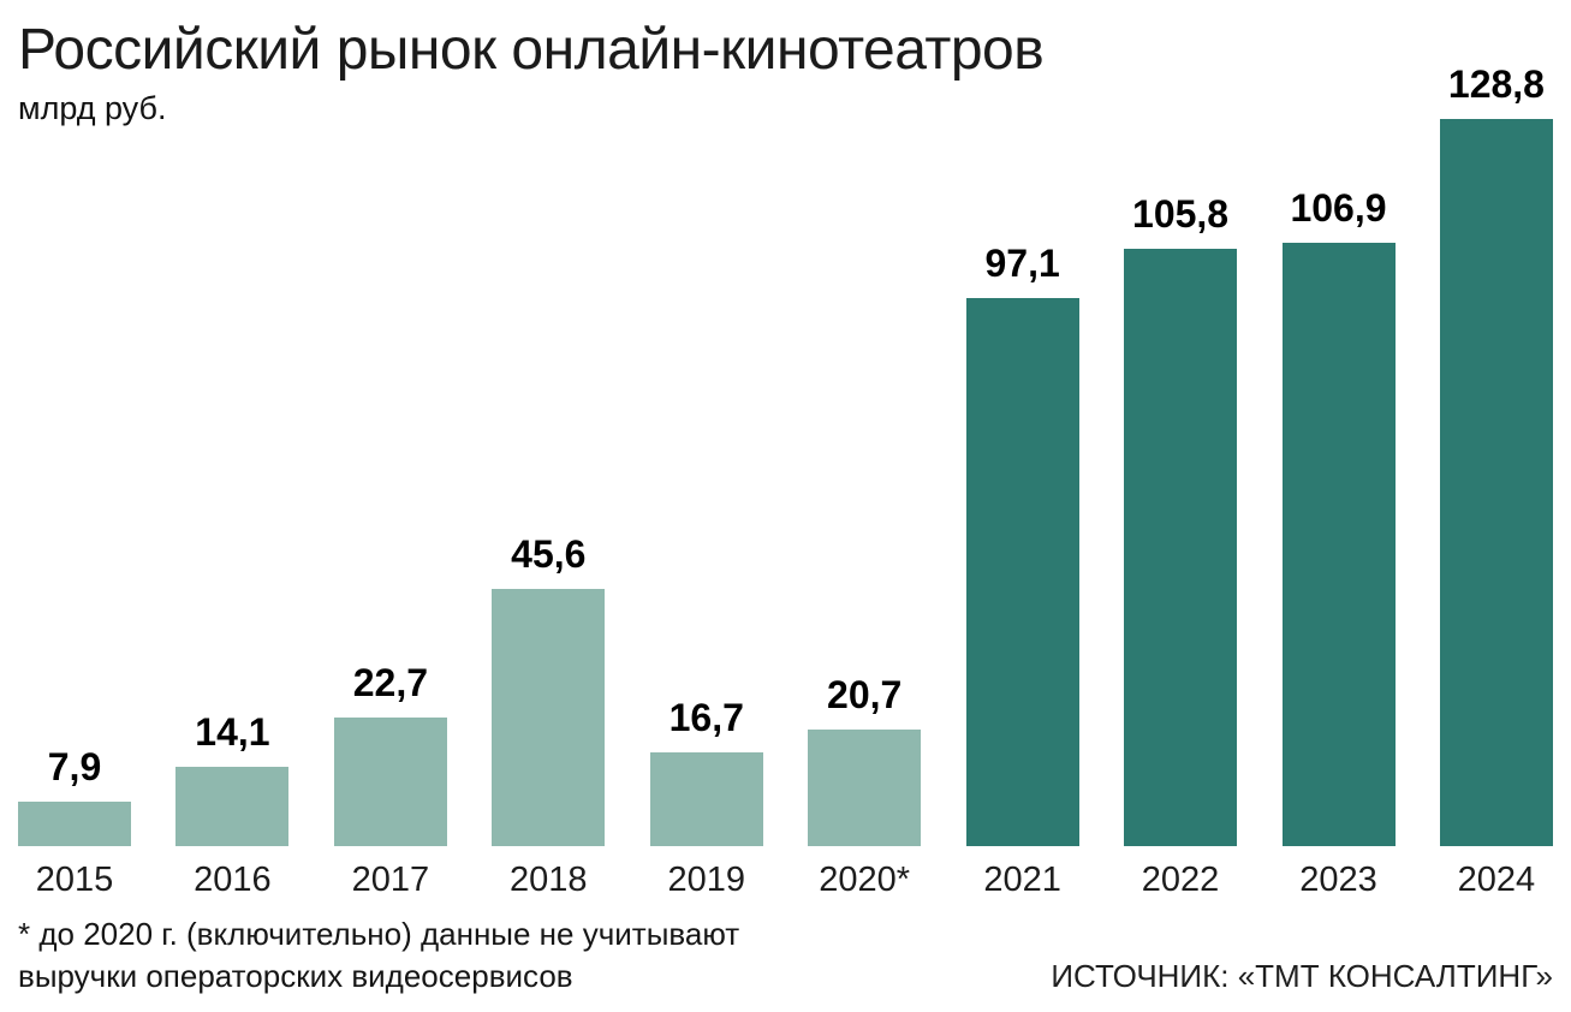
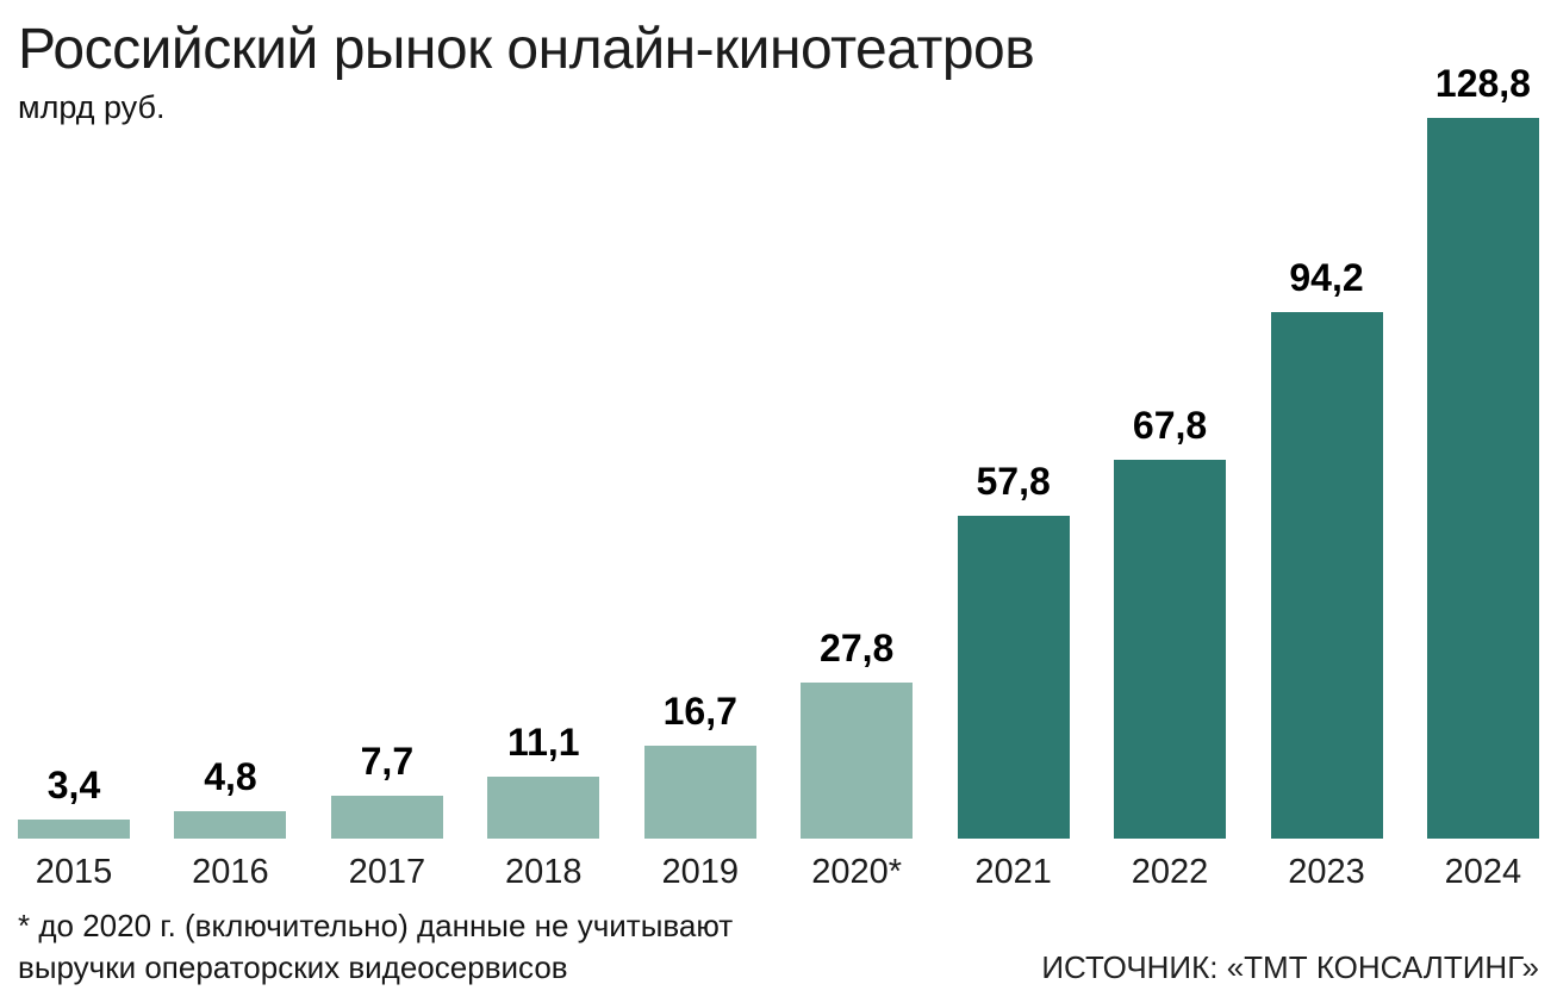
2015: 7,9 -> 3,4
2016: 14,1 -> 4,8
2017: 22,7 -> 7,7
2018: 45,6 -> 11,1
2020*: 20,7 -> 27,8
2021: 97,1 -> 57,8
2022: 105,8 -> 67,8
2023: 106,9 -> 94,2
